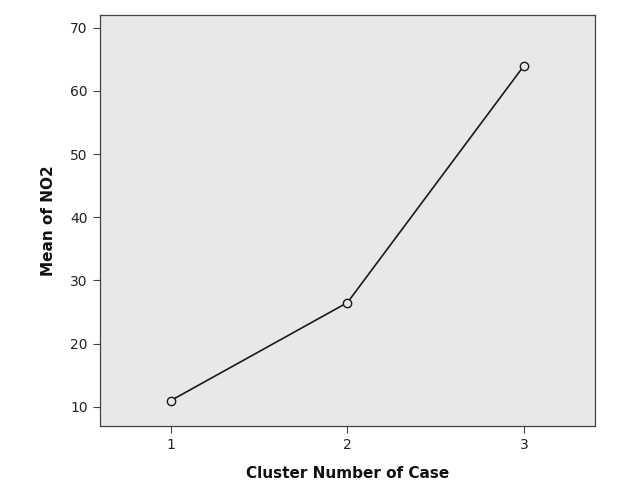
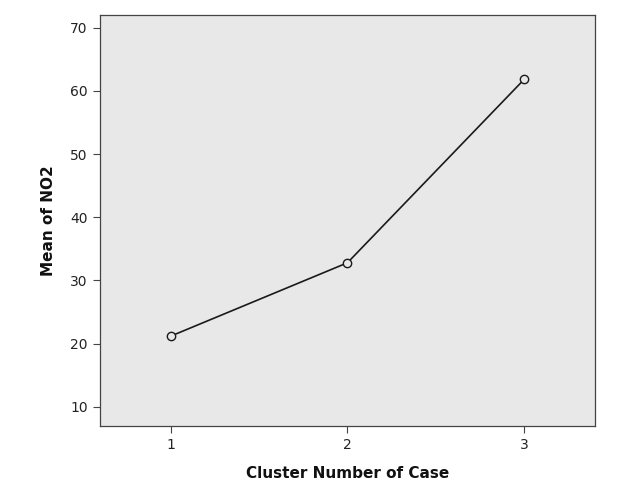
1: 11.0 -> 21.2
2: 26.5 -> 32.8
3: 64.0 -> 61.8
